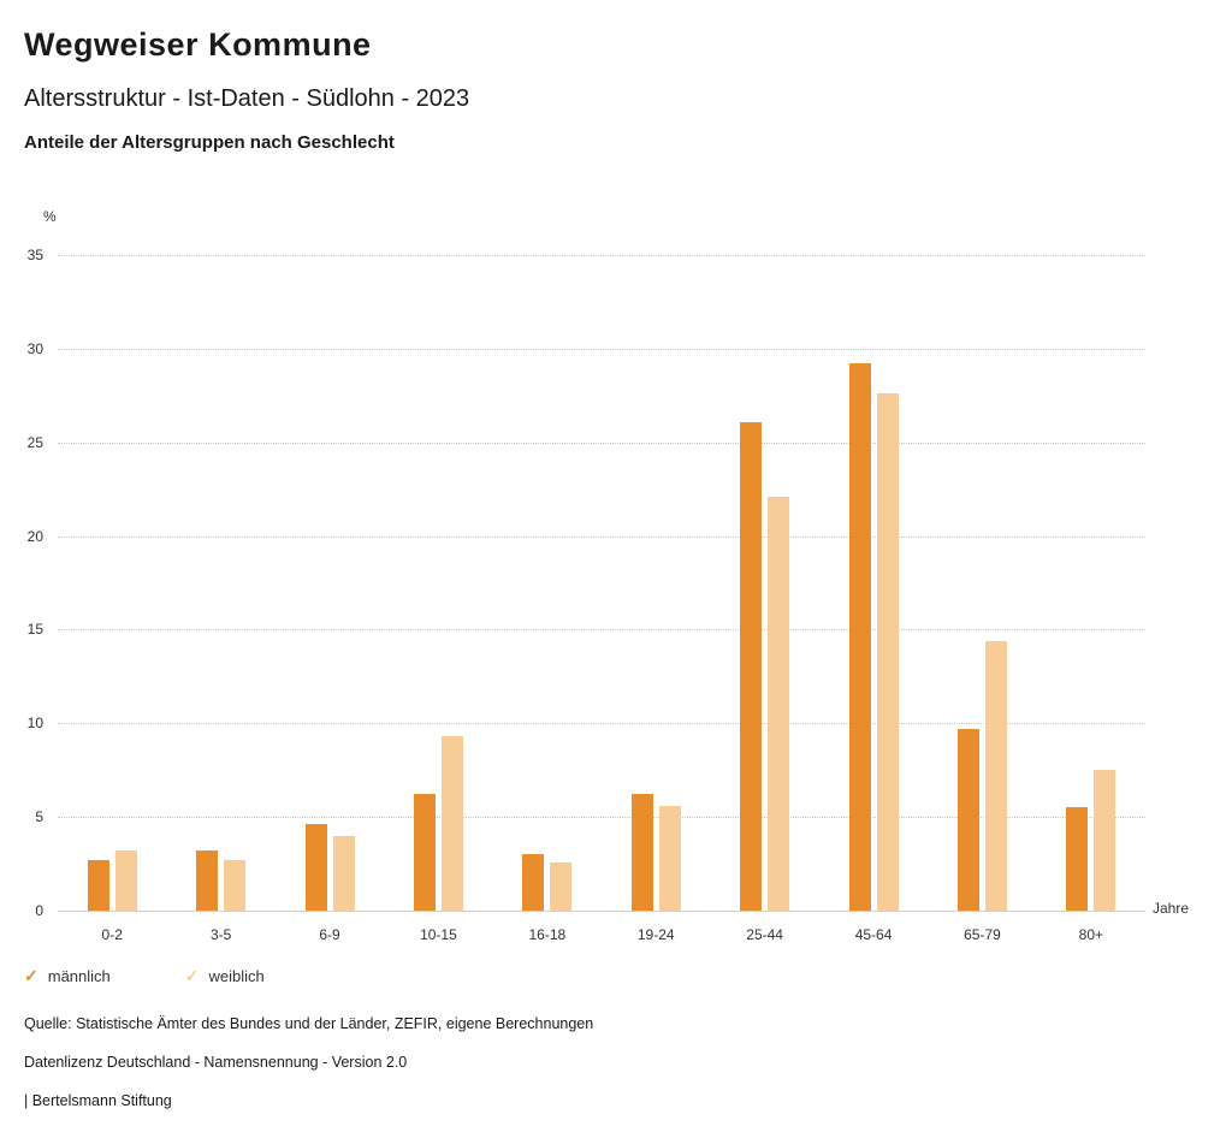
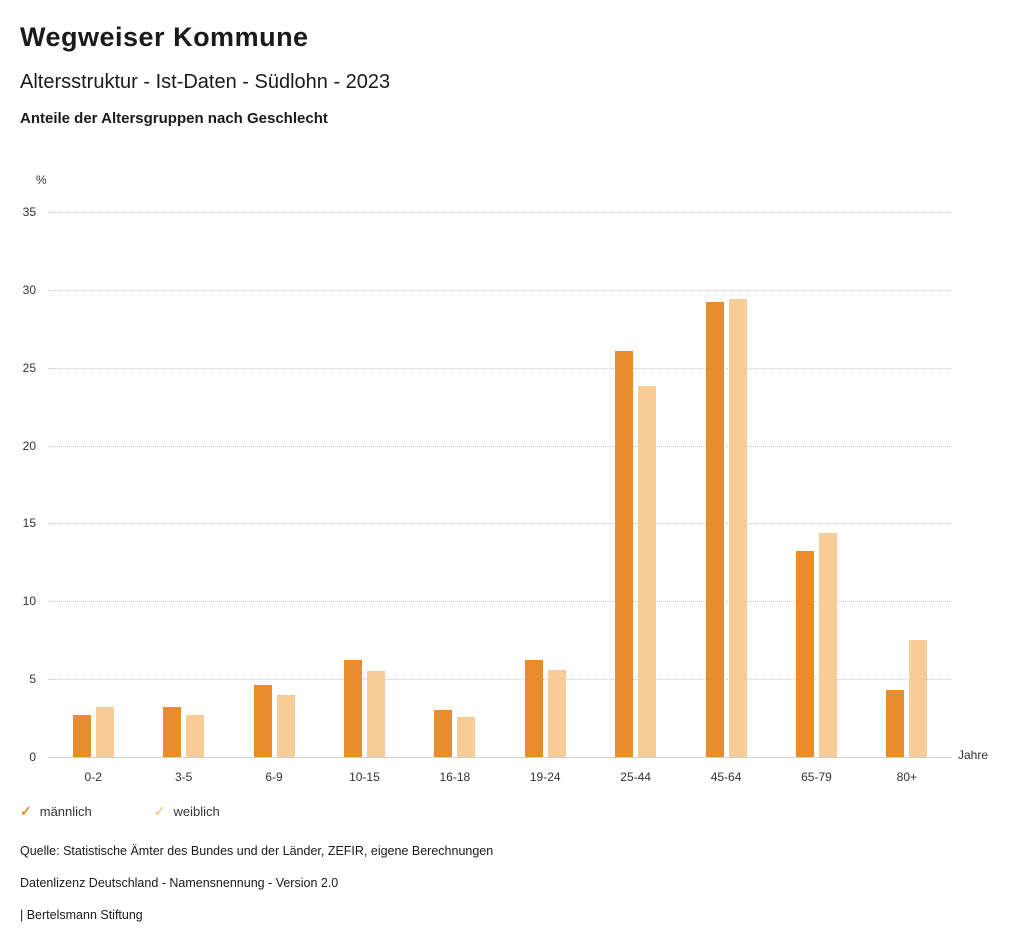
weiblich/10-15: 9.3 -> 5.5
weiblich/25-44: 22.1 -> 23.8
weiblich/45-64: 27.6 -> 29.4
männlich/65-79: 9.7 -> 13.2
männlich/80+: 5.5 -> 4.3
